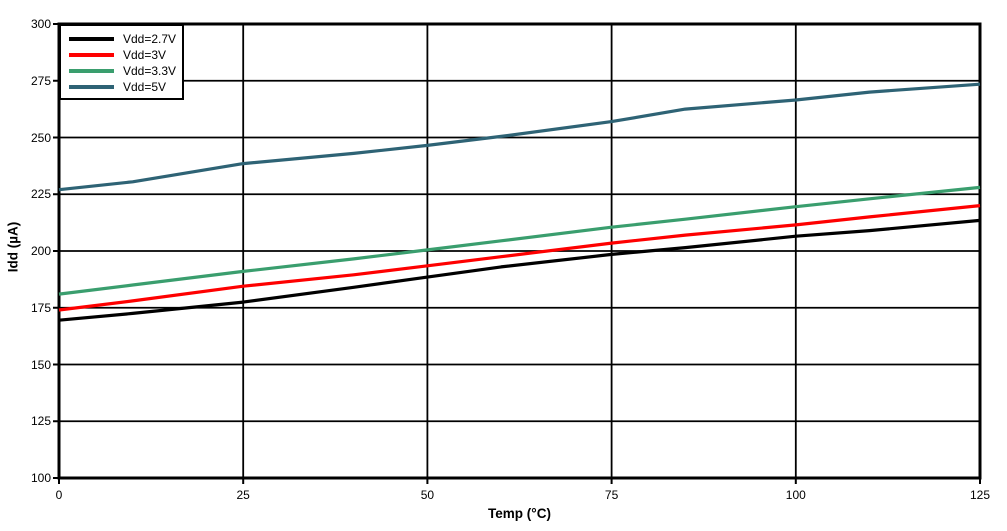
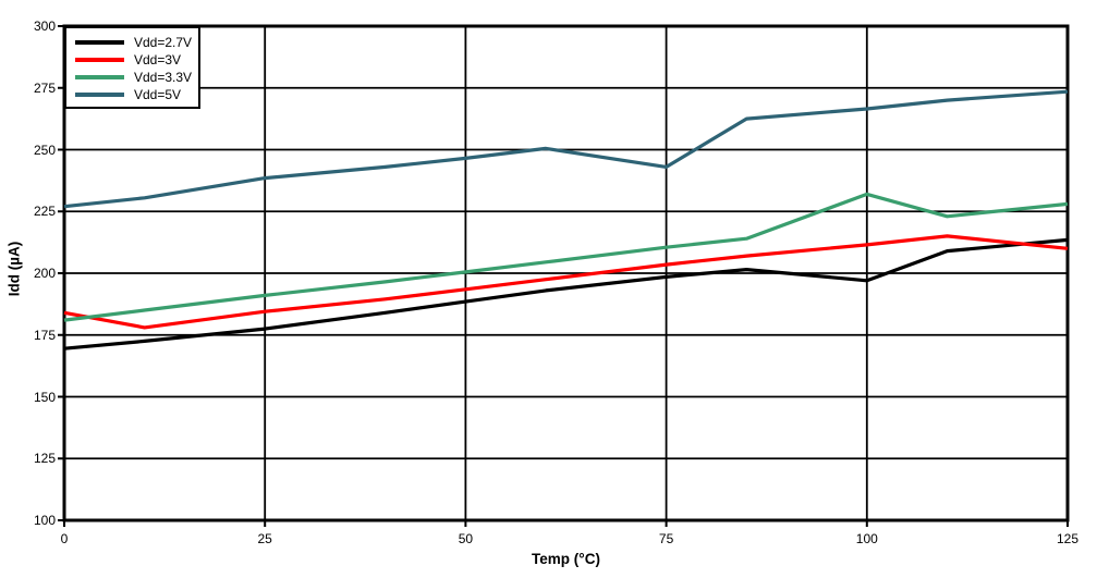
Vdd=3V/0: 174 -> 184
Vdd=5V/75: 257 -> 243
Vdd=2.7V/100: 206 -> 197
Vdd=3.3V/100: 220 -> 232
Vdd=3V/125: 220 -> 210
